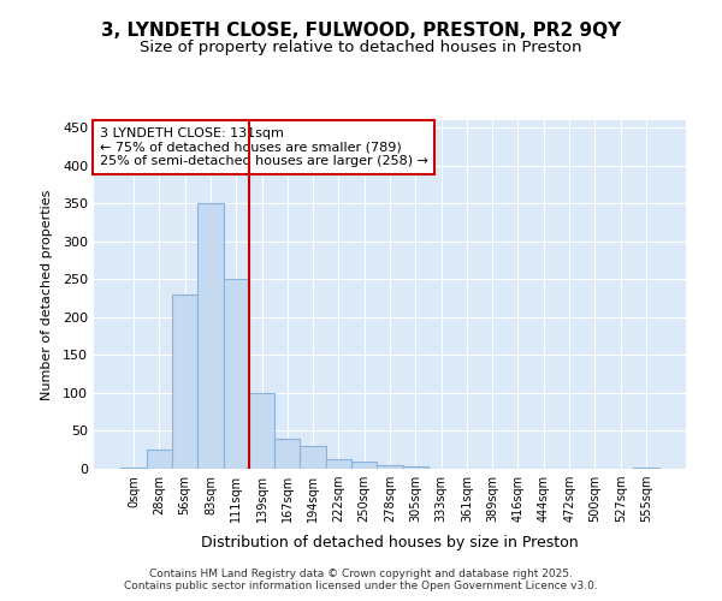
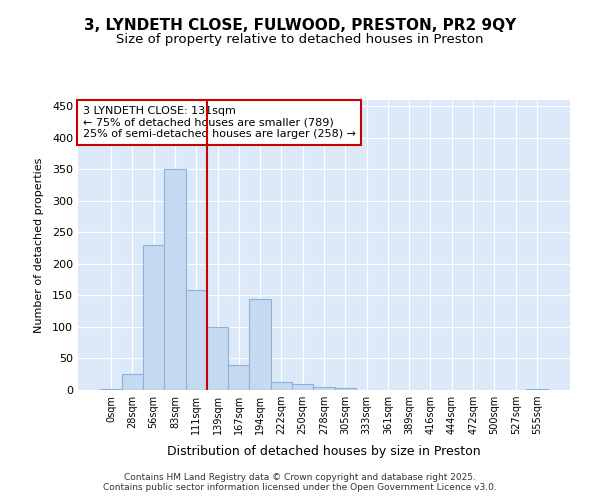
111sqm: 250 -> 158
194sqm: 30 -> 144
